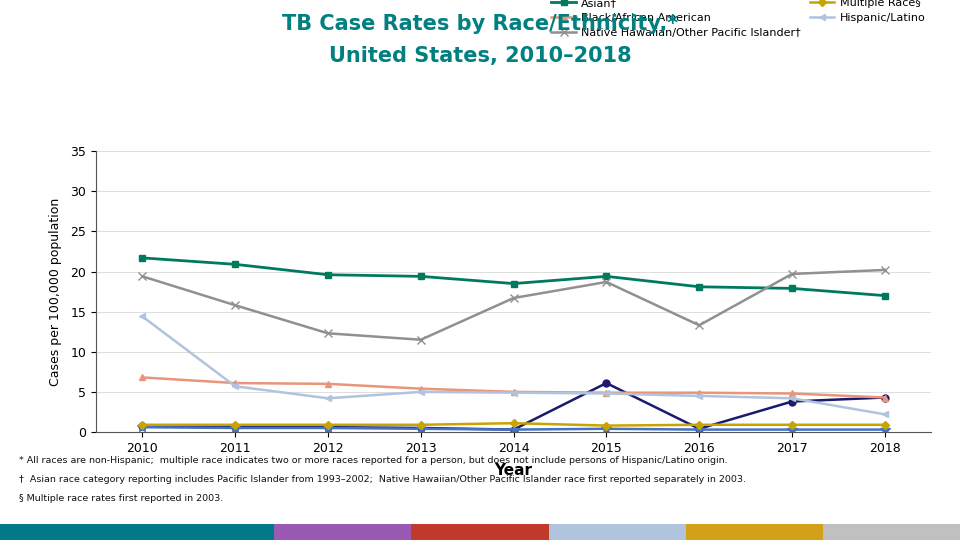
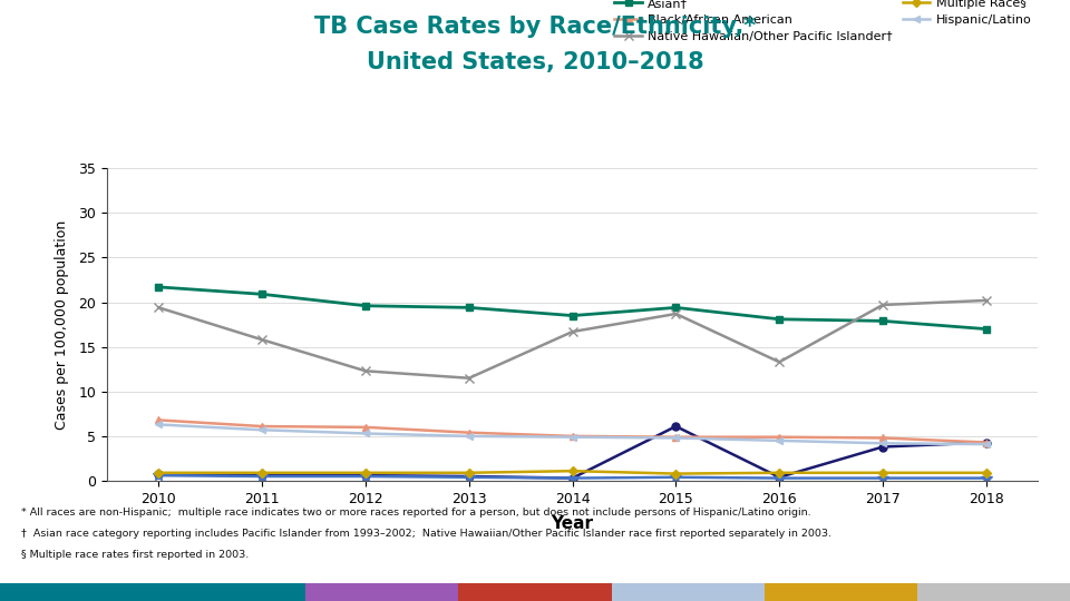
Hispanic/Latino/2010: 14.4 -> 6.3
Hispanic/Latino/2012: 4.2 -> 5.3
Hispanic/Latino/2018: 2.2 -> 4.1
